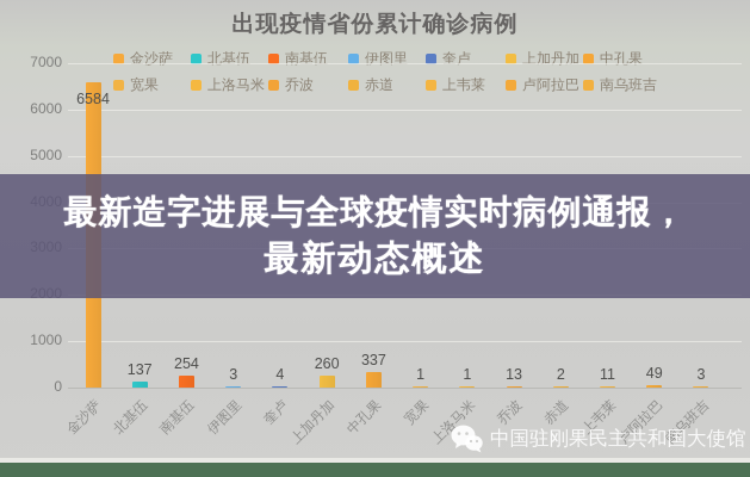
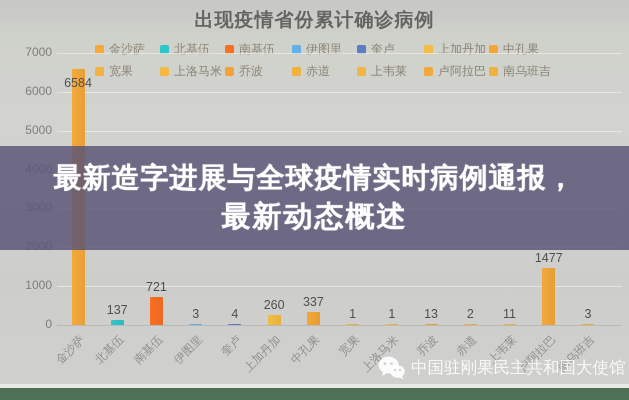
南基伍: 254 -> 721
卢阿拉巴: 49 -> 1477
